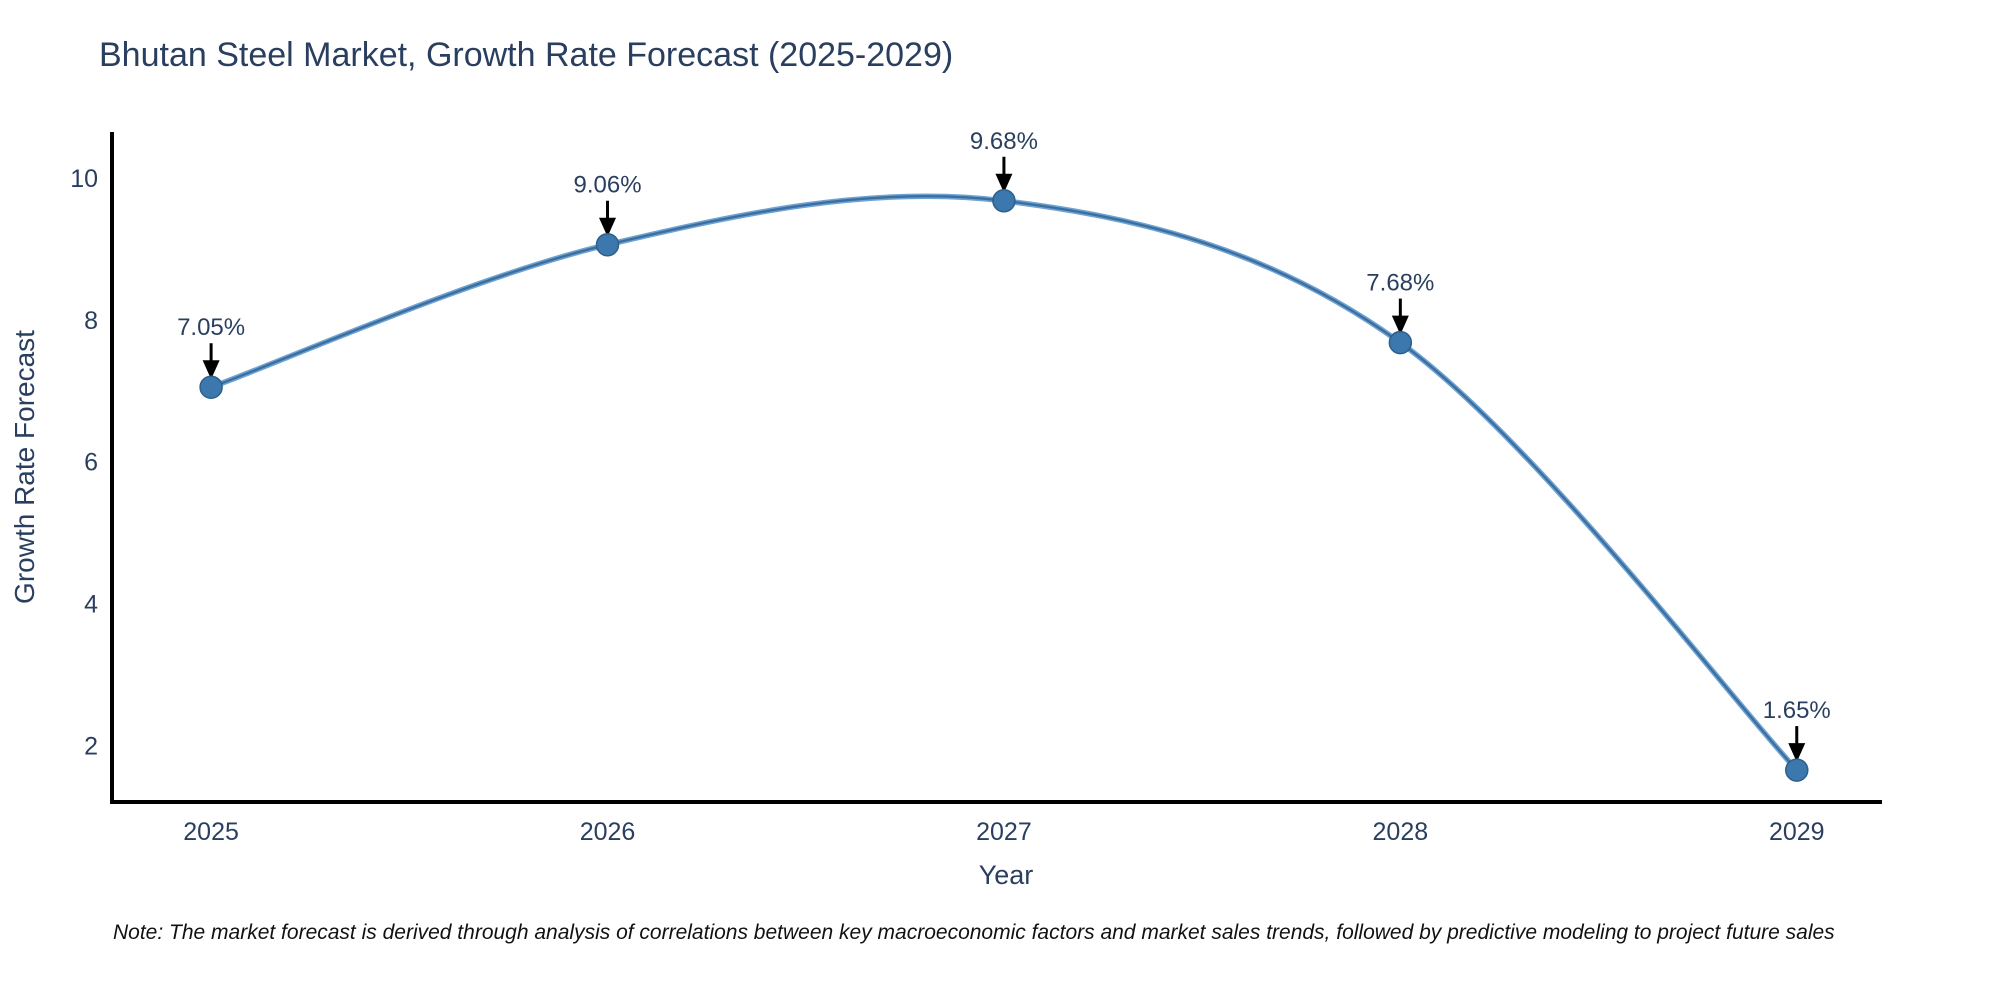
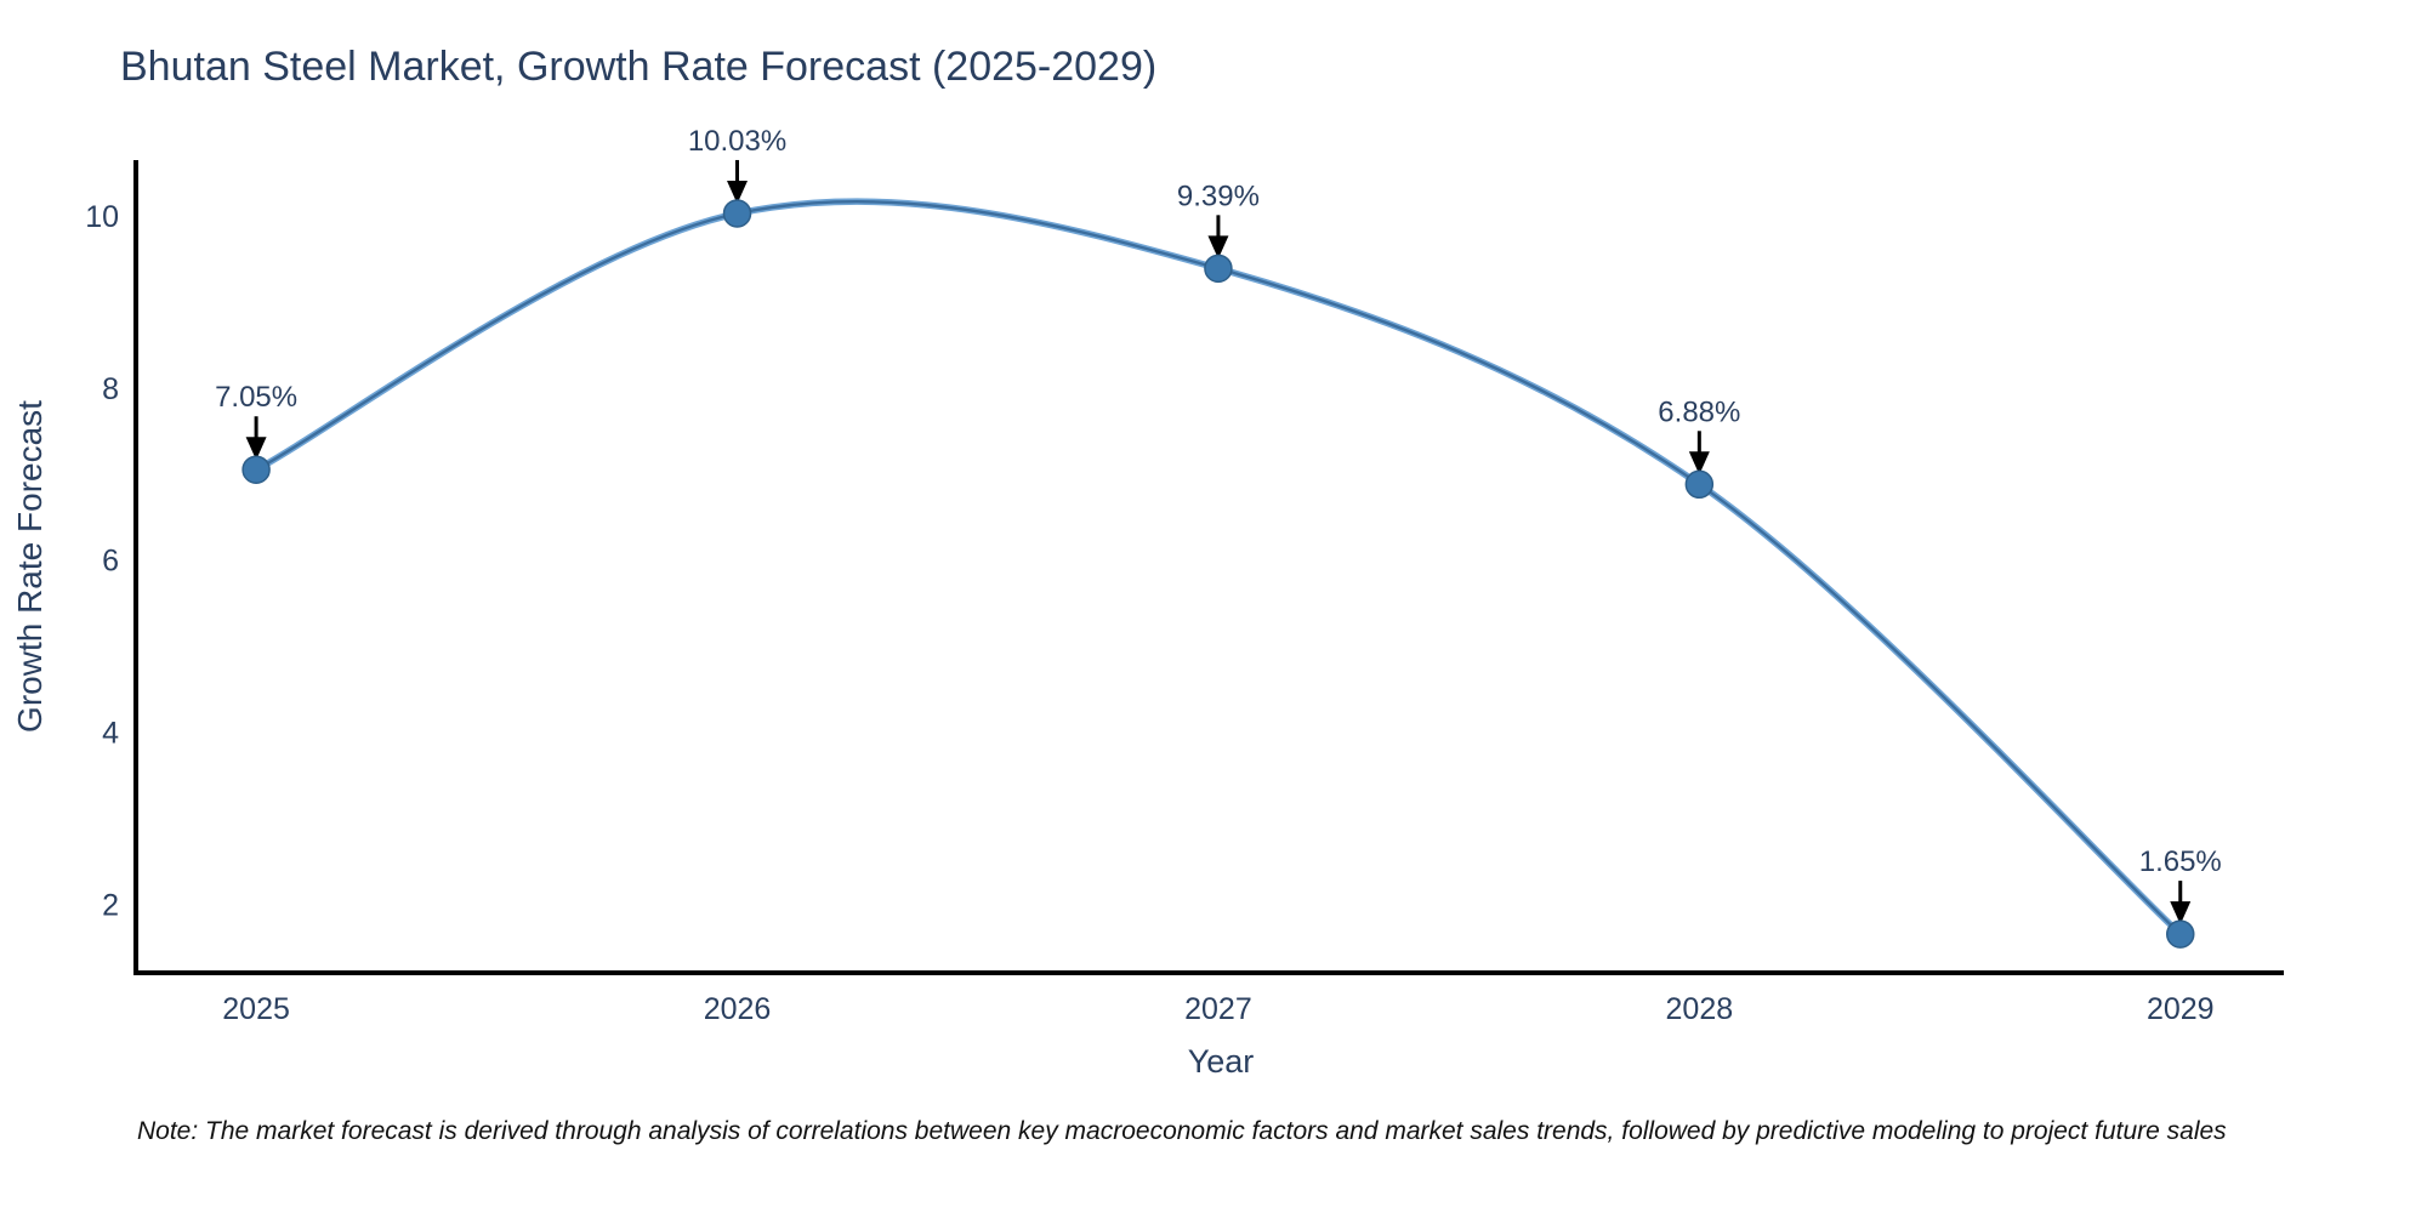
2026: 9.06% -> 10.03%
2027: 9.68% -> 9.39%
2028: 7.68% -> 6.88%
